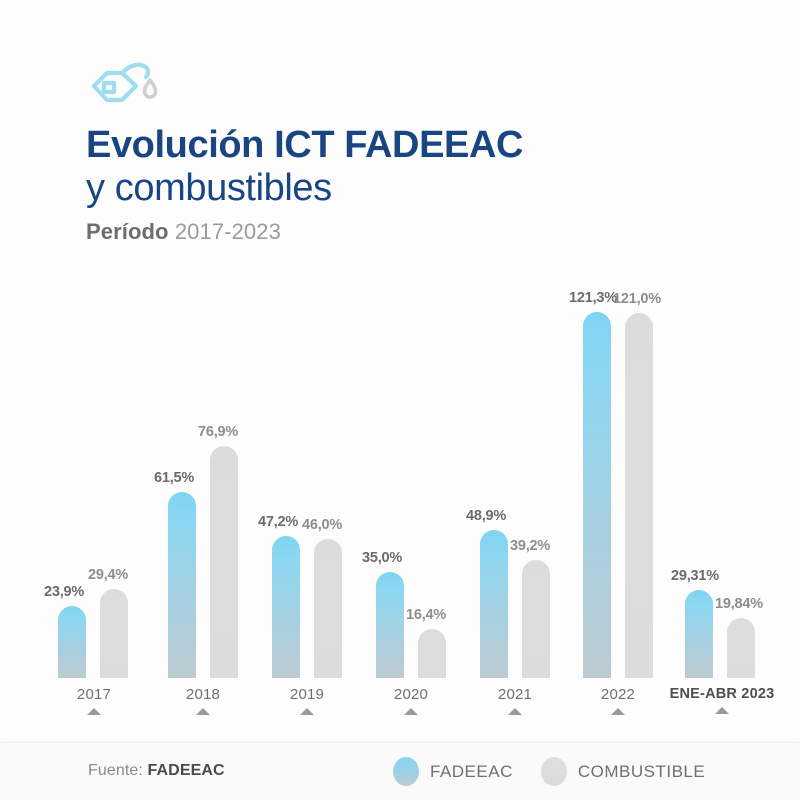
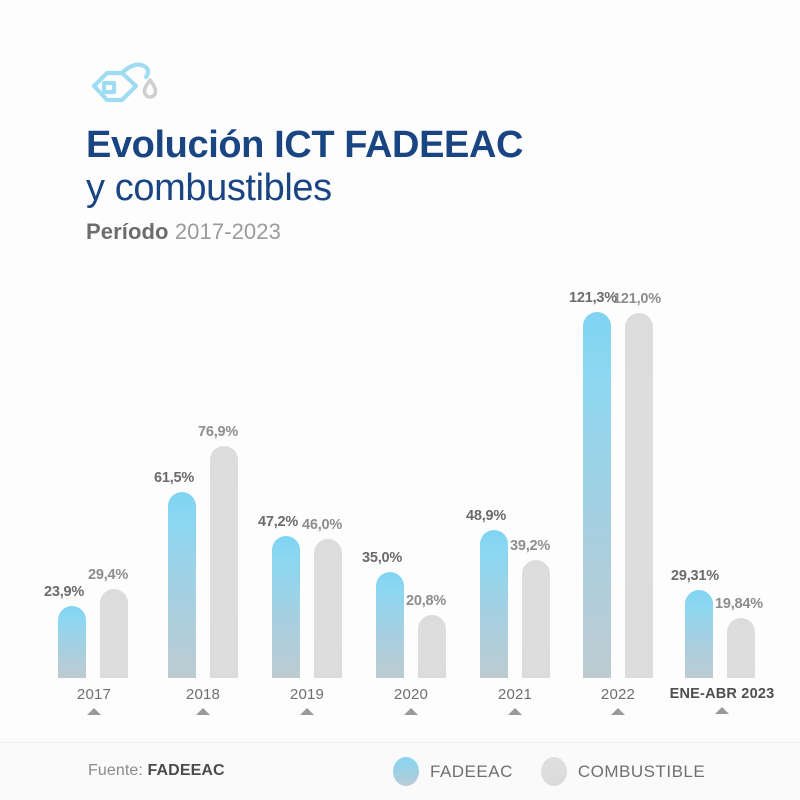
COMBUSTIBLE/2020: 16,4% -> 20,8%
